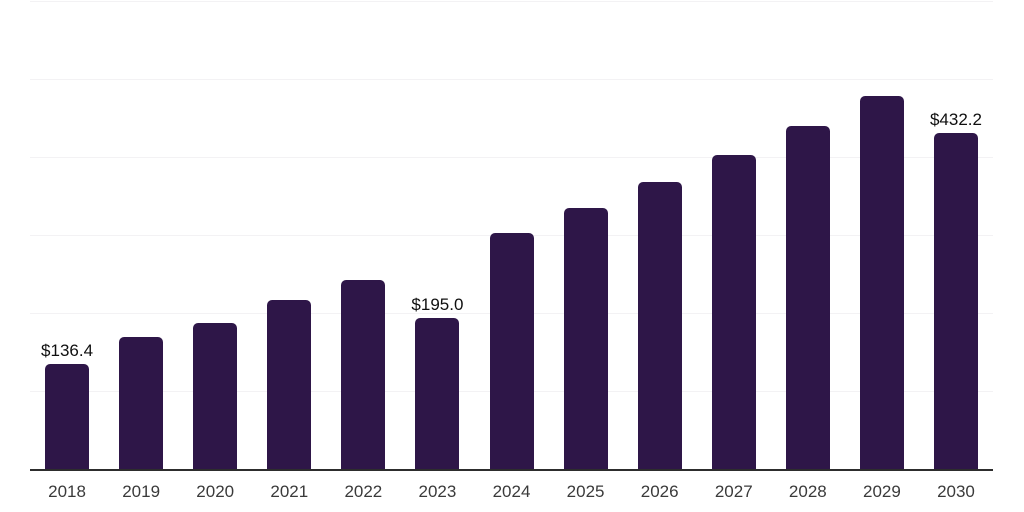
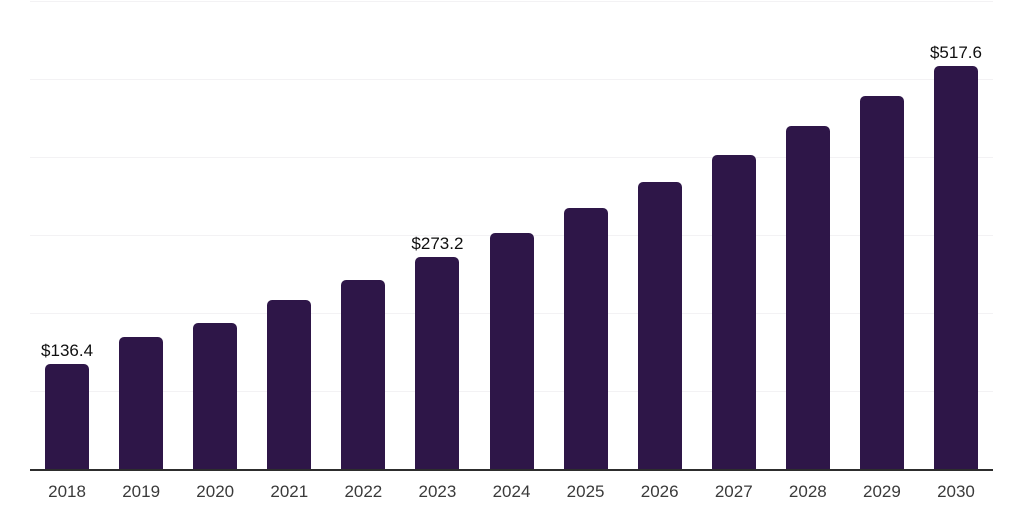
2023: $195.0 -> $273.2
2030: $432.2 -> $517.6
